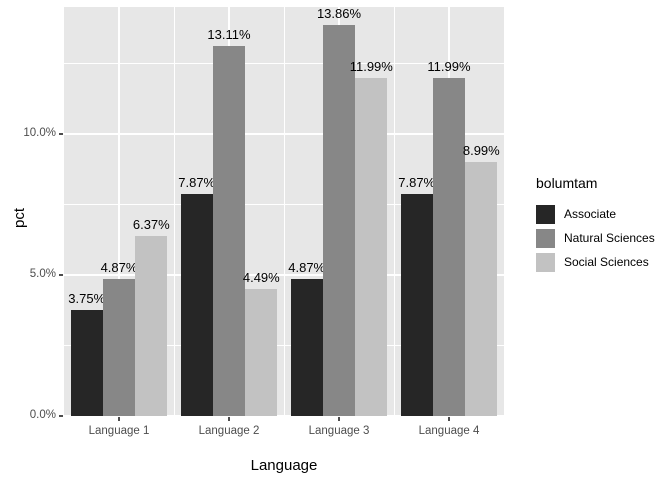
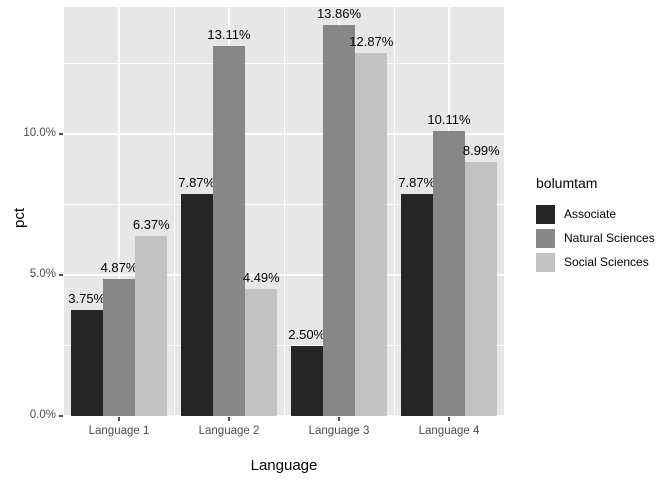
Associate/Language 3: 4.87% -> 2.50%
Social Sciences/Language 3: 11.99% -> 12.87%
Natural Sciences/Language 4: 11.99% -> 10.11%
